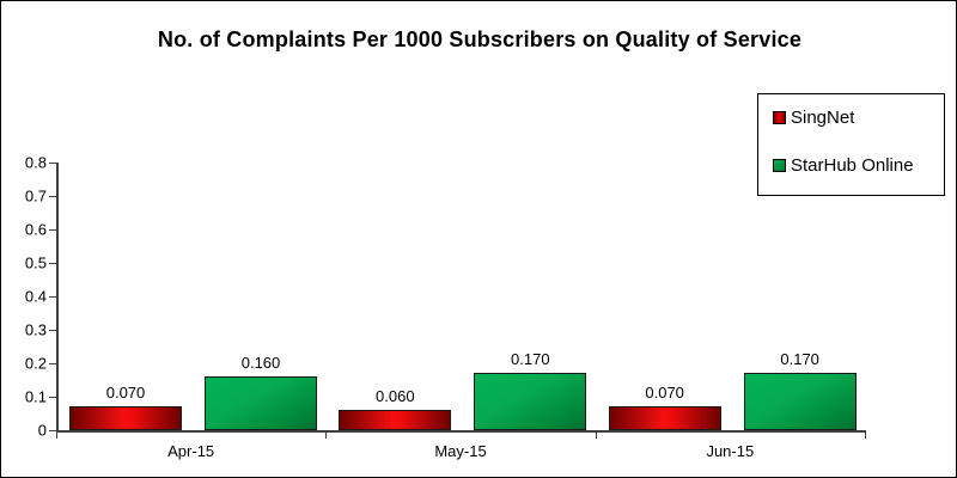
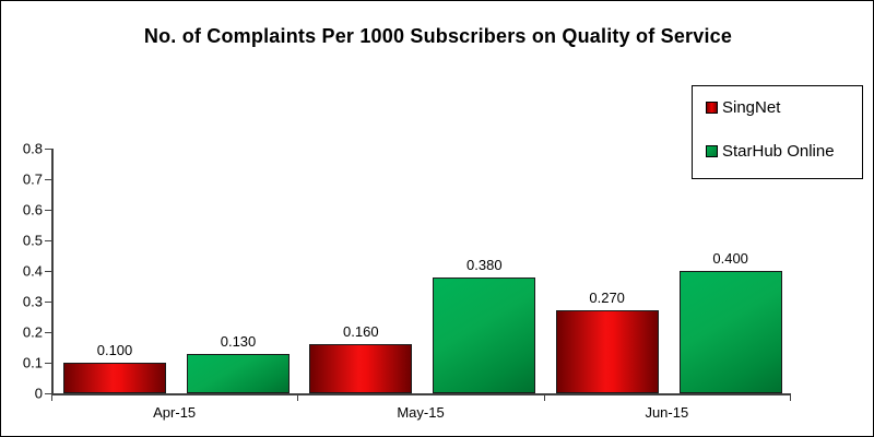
SingNet/Apr-15: 0.070 -> 0.100
StarHub Online/Apr-15: 0.160 -> 0.130
SingNet/May-15: 0.060 -> 0.160
StarHub Online/May-15: 0.170 -> 0.380
SingNet/Jun-15: 0.070 -> 0.270
StarHub Online/Jun-15: 0.170 -> 0.400
